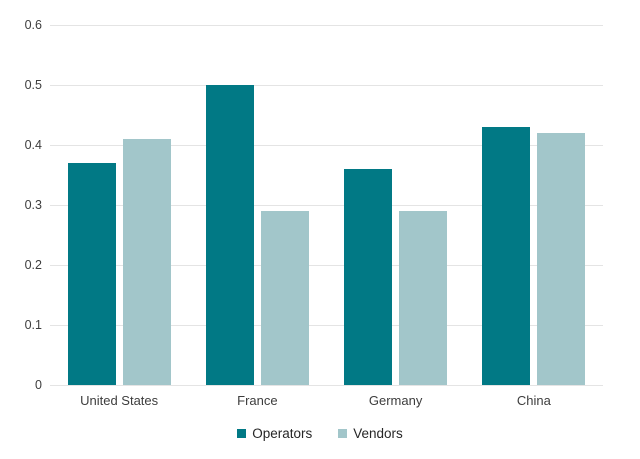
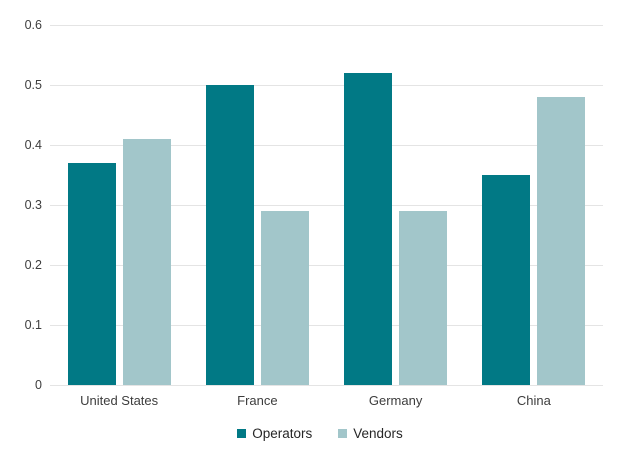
Operators/Germany: 0.36 -> 0.52
Operators/China: 0.43 -> 0.35
Vendors/China: 0.42 -> 0.48
